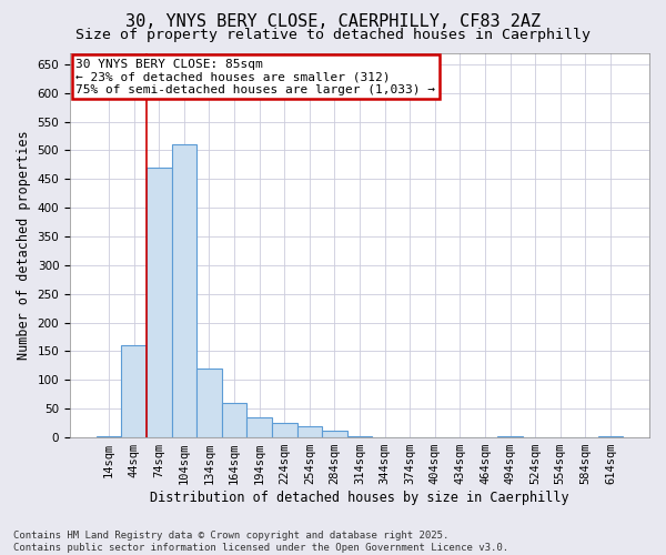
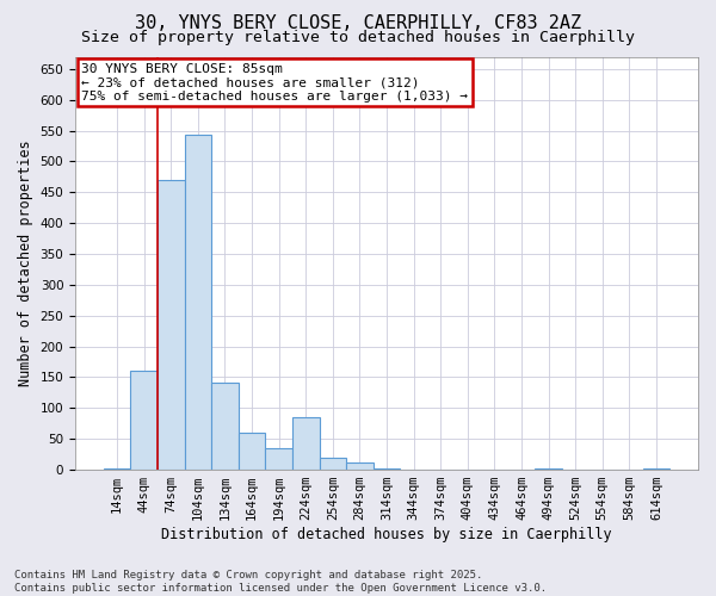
104sqm: 510 -> 544
134sqm: 120 -> 142
224sqm: 25 -> 86
